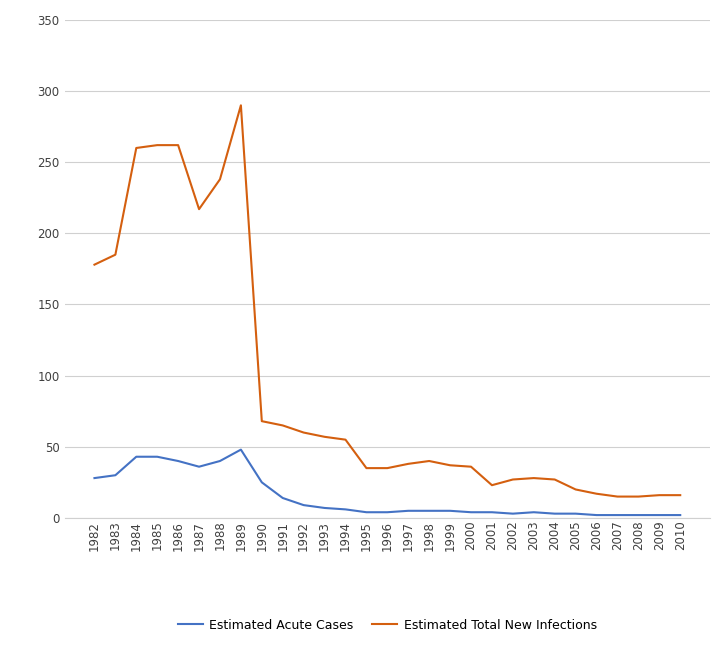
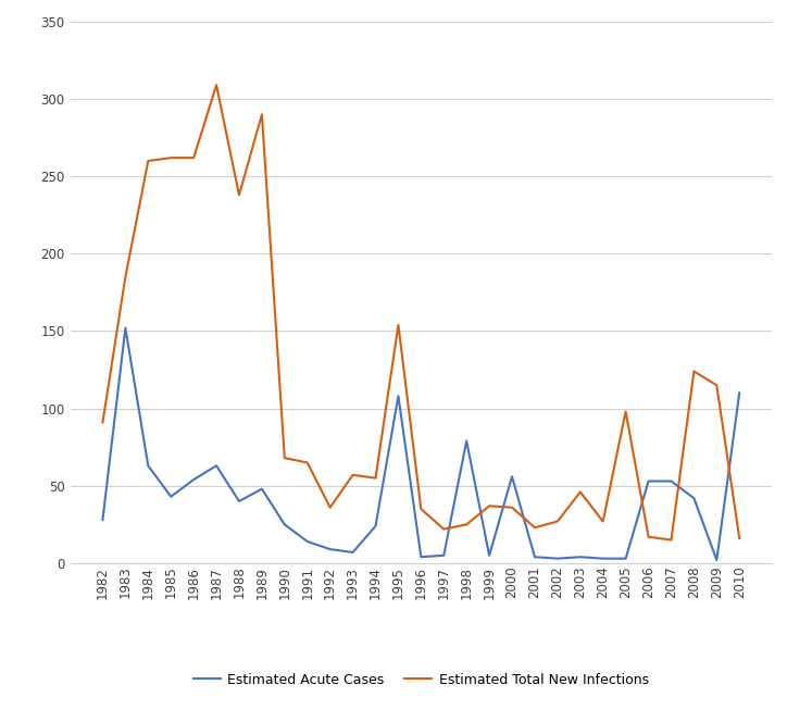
Estimated Total New Infections/1982: 178 -> 91
Estimated Acute Cases/1983: 30 -> 152
Estimated Acute Cases/1984: 43 -> 63
Estimated Acute Cases/1986: 40 -> 54
Estimated Acute Cases/1987: 36 -> 63
Estimated Total New Infections/1987: 217 -> 309
Estimated Total New Infections/1992: 60 -> 36
Estimated Acute Cases/1994: 6 -> 24
Estimated Acute Cases/1995: 4 -> 108
Estimated Total New Infections/1995: 35 -> 154
Estimated Total New Infections/1997: 38 -> 22
Estimated Acute Cases/1998: 5 -> 79
Estimated Total New Infections/1998: 40 -> 25
Estimated Acute Cases/2000: 4 -> 56
Estimated Total New Infections/2003: 28 -> 46
Estimated Total New Infections/2005: 20 -> 98
Estimated Acute Cases/2006: 2 -> 53
Estimated Acute Cases/2007: 2 -> 53
Estimated Acute Cases/2008: 2 -> 42
Estimated Total New Infections/2008: 15 -> 124
Estimated Total New Infections/2009: 16 -> 115
Estimated Acute Cases/2010: 2 -> 110
